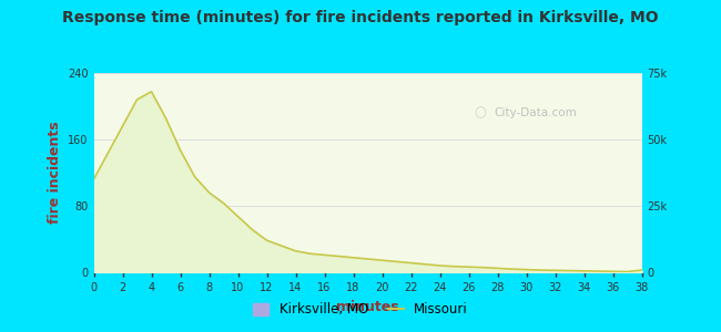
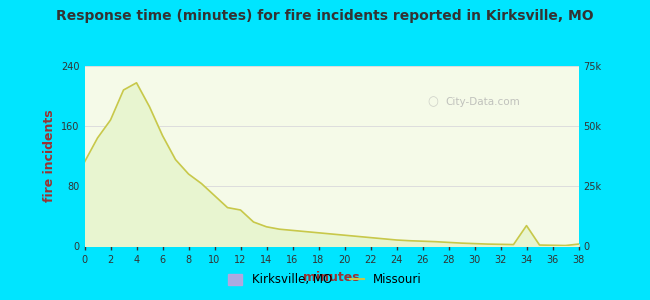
Missouri/2: 55.0k -> 52.5k
Missouri/12: 12.0k -> 15.0k
Missouri/34: 0.5k -> 8.5k
